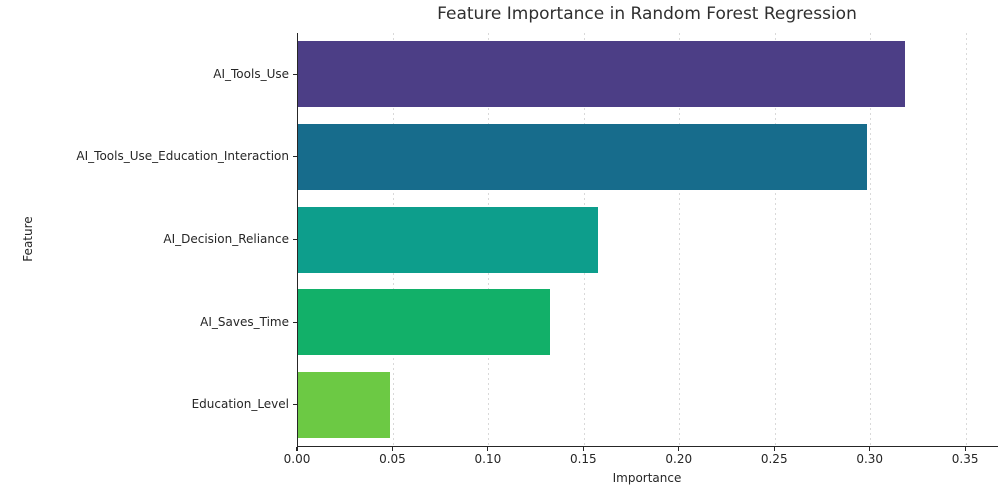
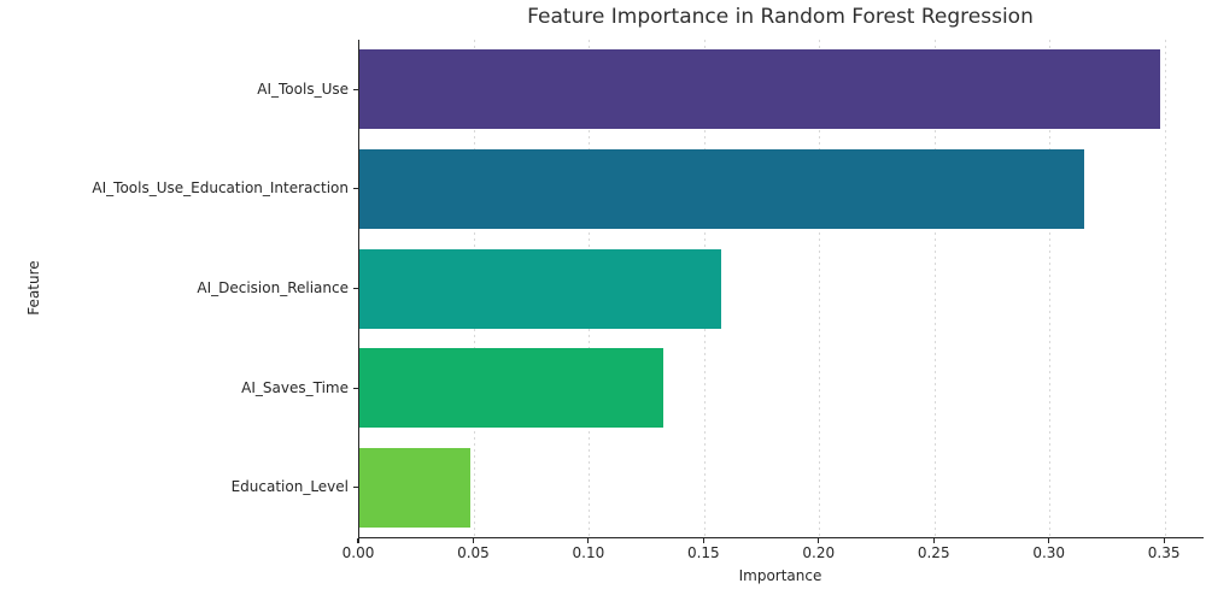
AI_Tools_Use: 0.318 -> 0.348
AI_Tools_Use_Education_Interaction: 0.298 -> 0.315
